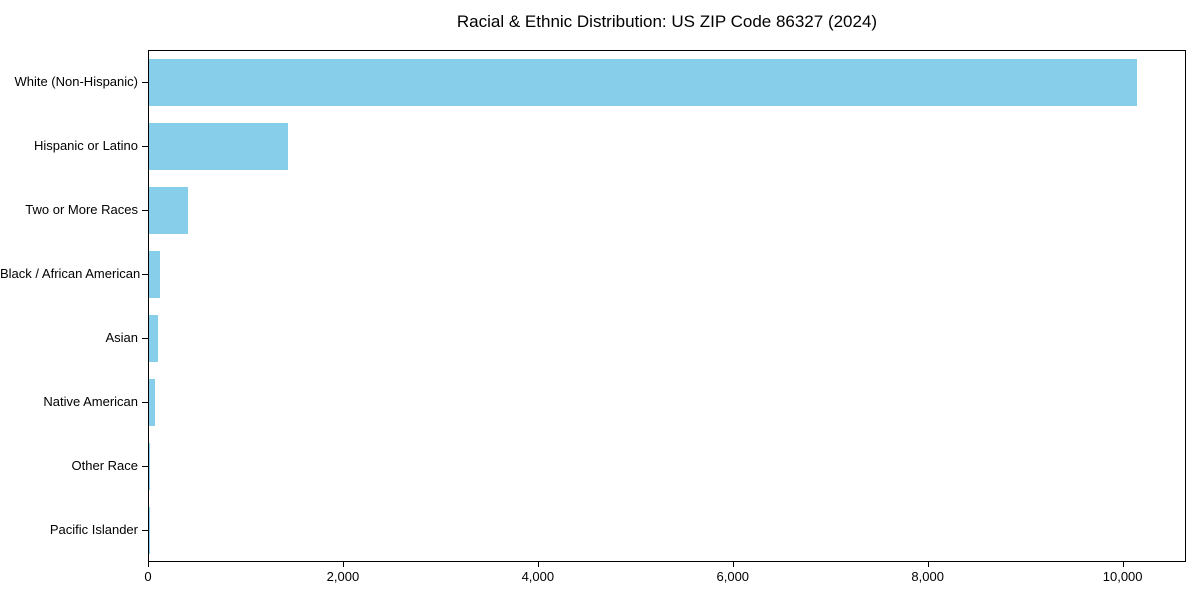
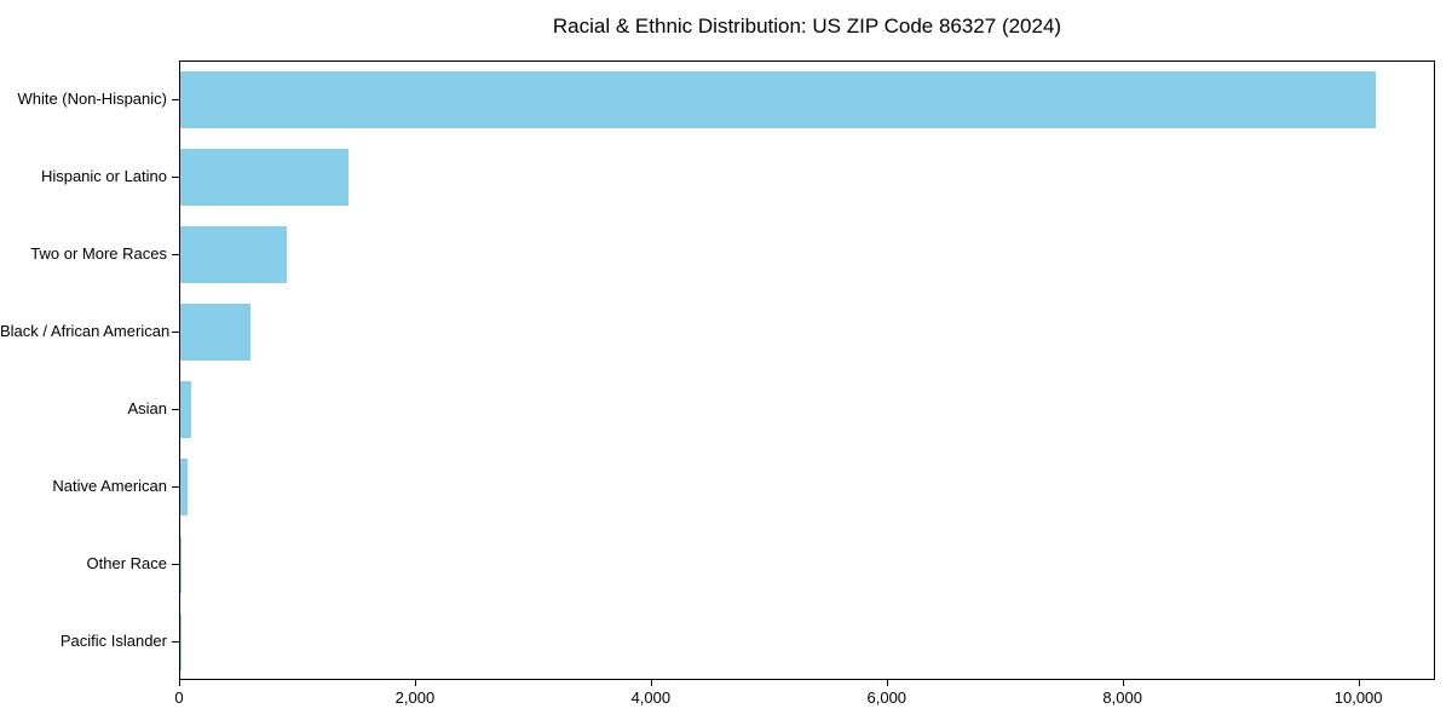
Two or More Races: 400 -> 900
Black / African American: 100 -> 600
